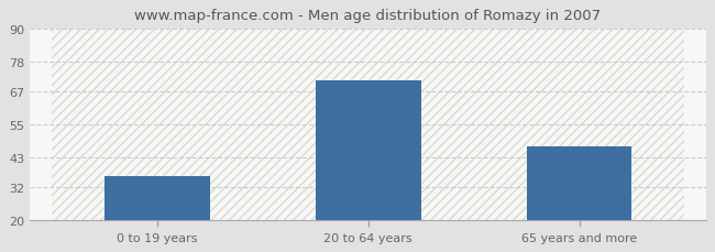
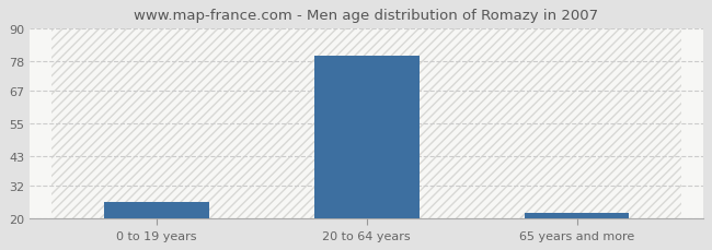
0 to 19 years: 36 -> 26
20 to 64 years: 71 -> 80
65 years and more: 47 -> 22
